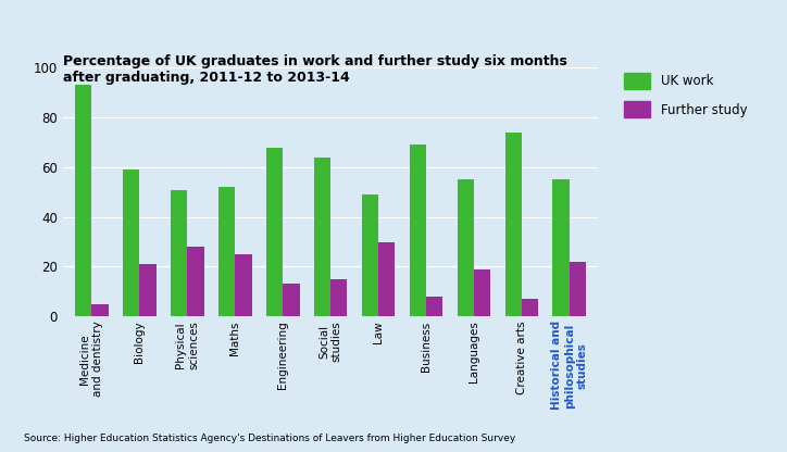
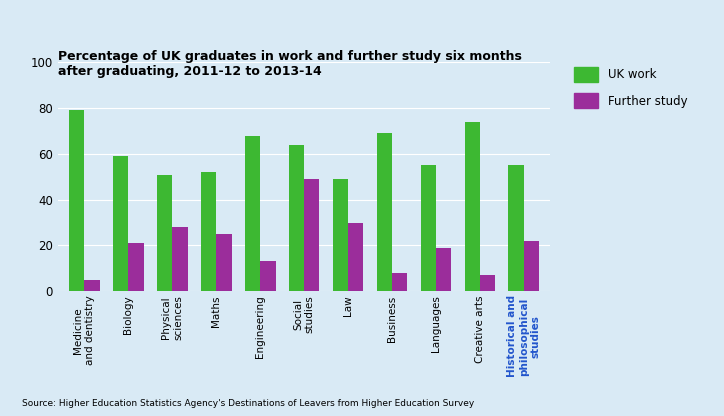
UK work/Medicine and dentistry: 93 -> 79
Further study/Social studies: 15 -> 49
